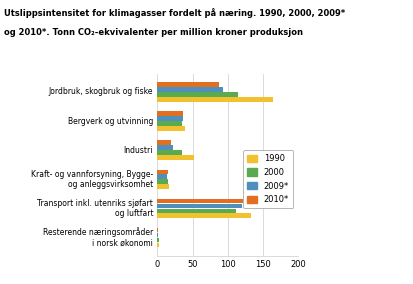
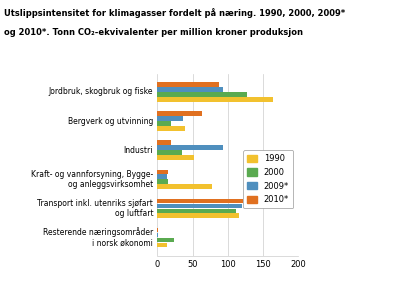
2000/Jordbruk, skogbruk og fiske: 115 -> 128
2010*/Bergverk og utvinning: 37 -> 64
2000/Bergverk og utvinning: 35 -> 20
2009*/Industri: 22 -> 94
1990/Kraft- og vannforsyning, Bygge- og anleggsvirksomhet: 17 -> 78
1990/Transport inkl. utenriks sjøfart og luftfart: 133 -> 116
2000/Resterende næringsområder i norsk økonomi: 2 -> 24
1990/Resterende næringsområder i norsk økonomi: 3 -> 14
